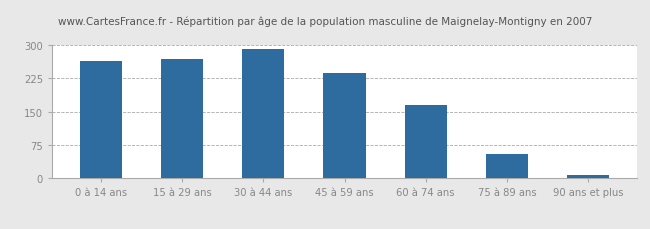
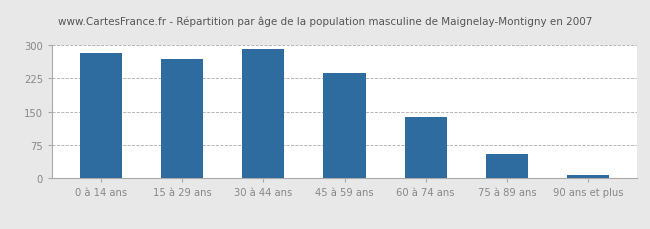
0 à 14 ans: 265 -> 283
60 à 74 ans: 165 -> 137
